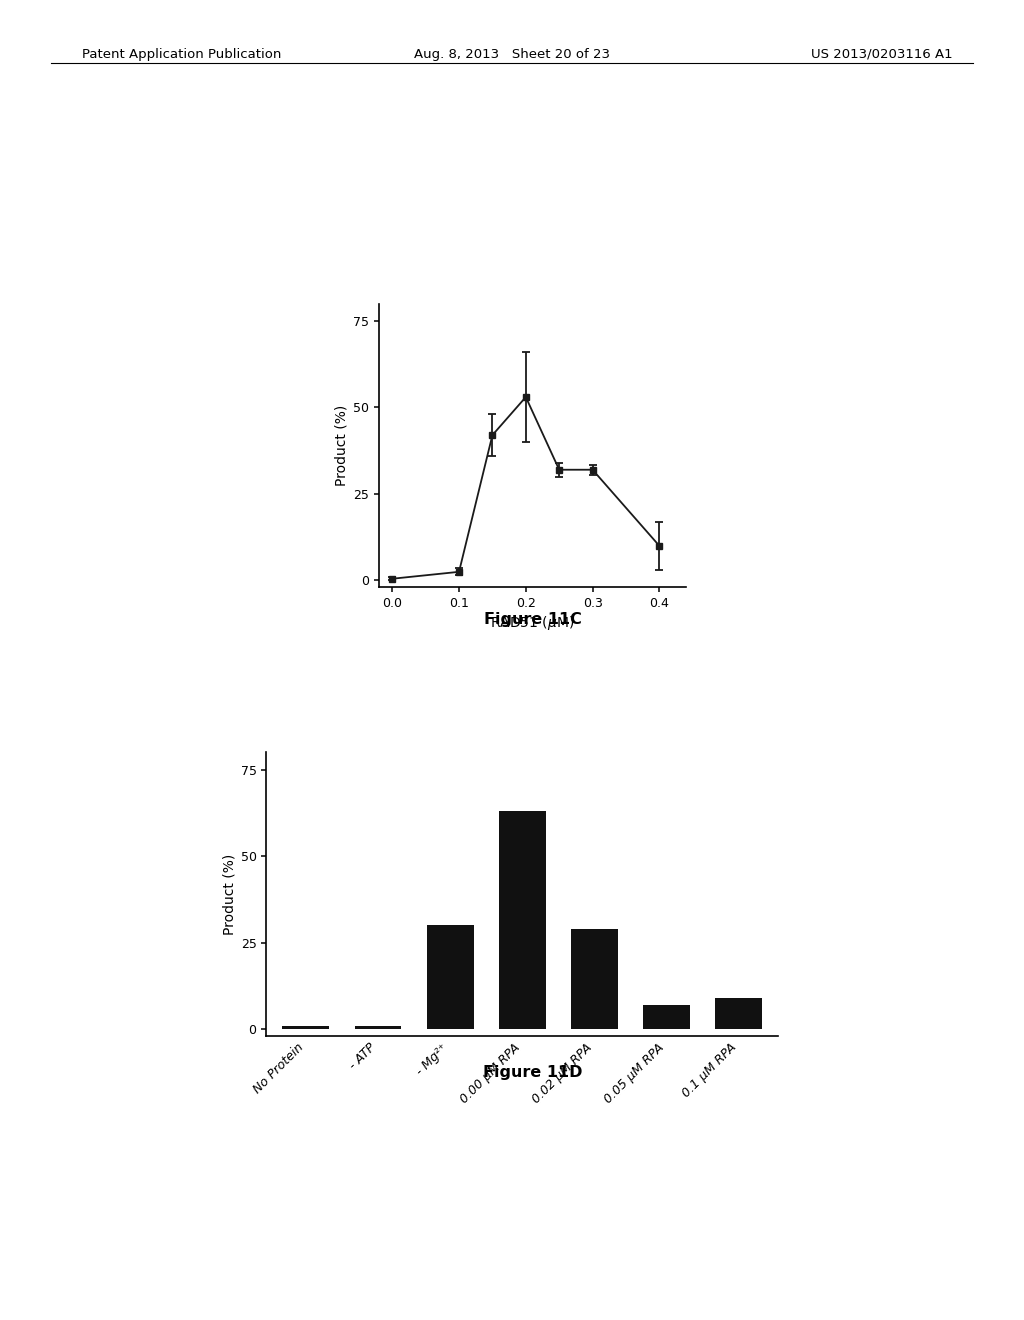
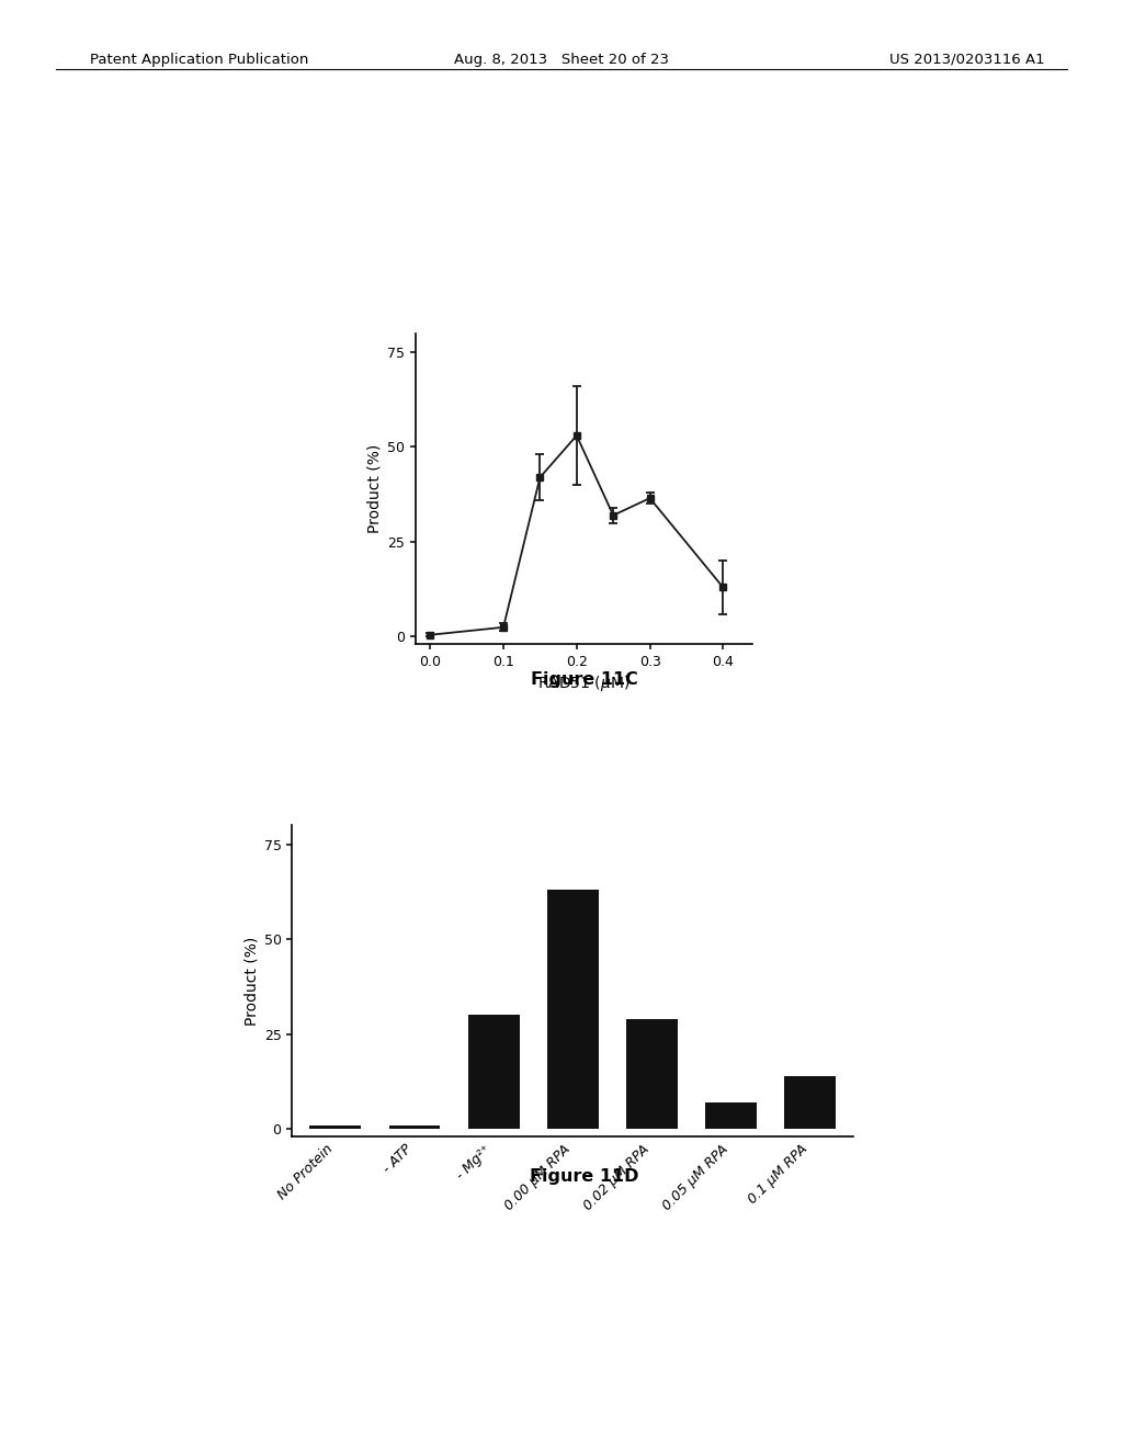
0.3: 32.0 -> 36.5
0.4: 10.0 -> 13.0
0.1 μM RPA: 9 -> 14
